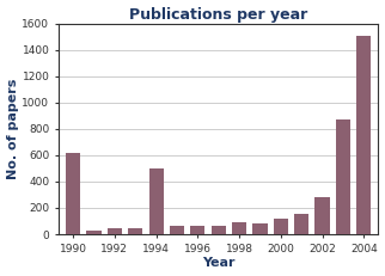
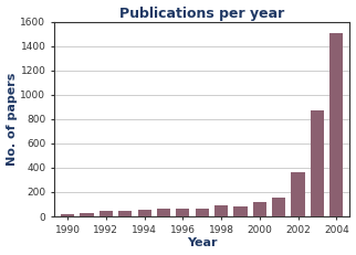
1990: 620 -> 20
1994: 500 -> 50
2002: 280 -> 360
